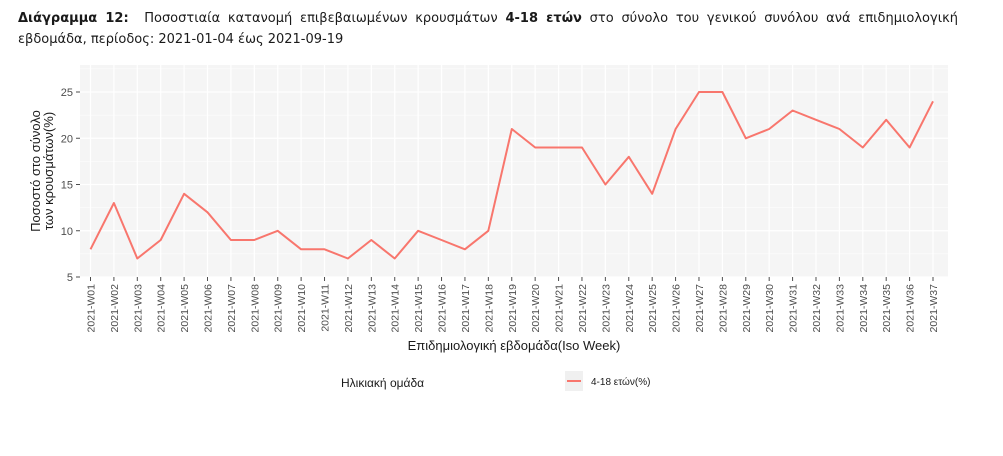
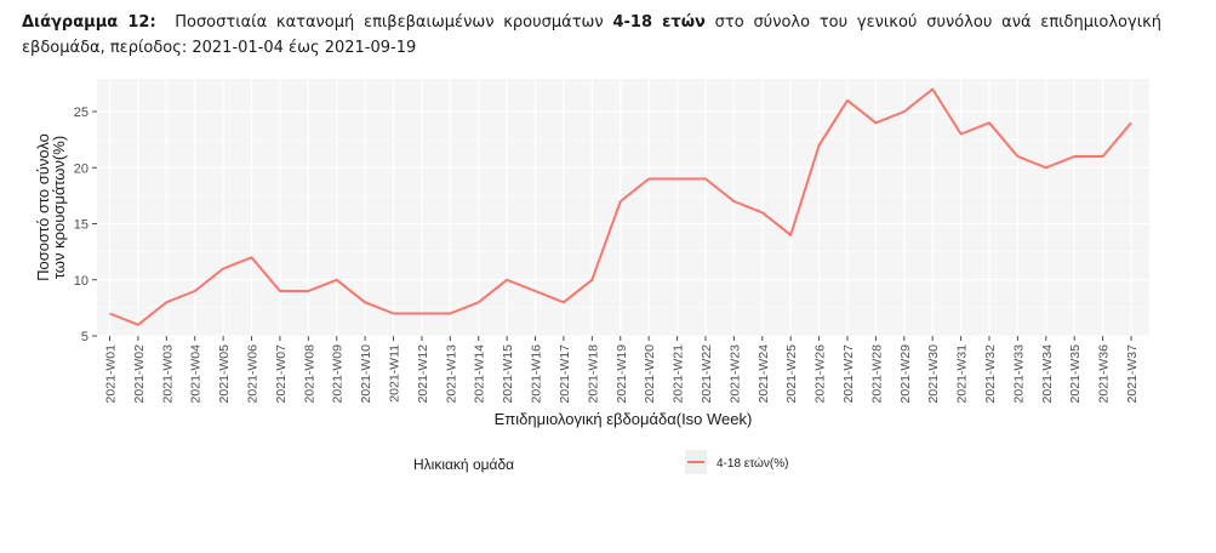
2021-W01: 8 -> 7
2021-W02: 13 -> 6
2021-W03: 7 -> 8
2021-W05: 14 -> 11
2021-W11: 8 -> 7
2021-W13: 9 -> 7
2021-W14: 7 -> 8
2021-W19: 21 -> 17
2021-W23: 15 -> 17
2021-W24: 18 -> 16
2021-W26: 21 -> 22
2021-W27: 25 -> 26
2021-W28: 25 -> 24
2021-W29: 20 -> 25
2021-W30: 21 -> 27
2021-W32: 22 -> 24
2021-W34: 19 -> 20
2021-W35: 22 -> 21
2021-W36: 19 -> 21
